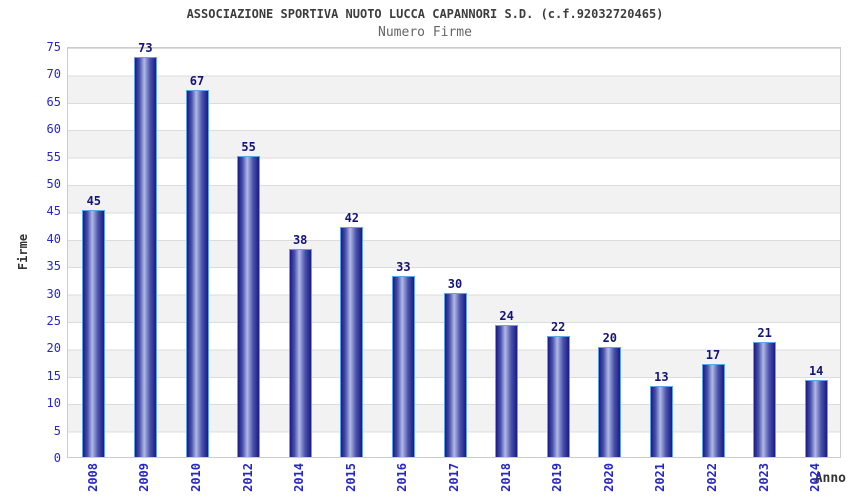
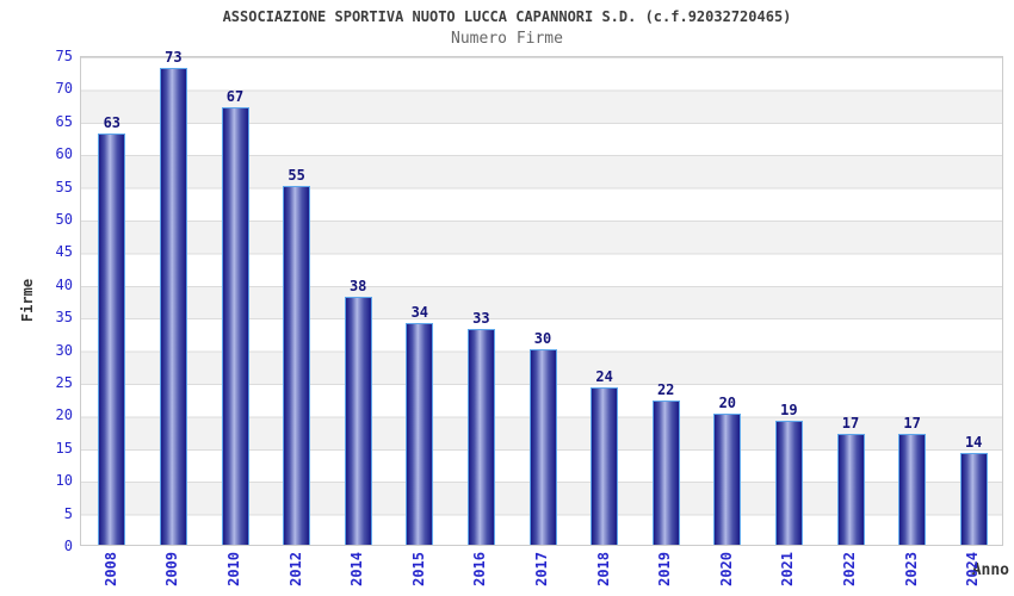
2008: 45 -> 63
2015: 42 -> 34
2021: 13 -> 19
2023: 21 -> 17
